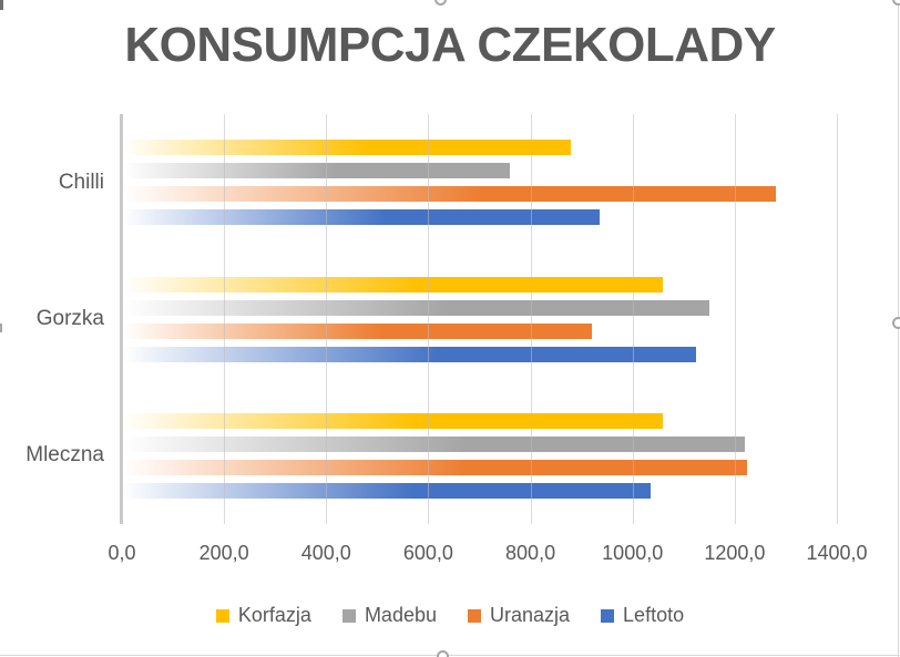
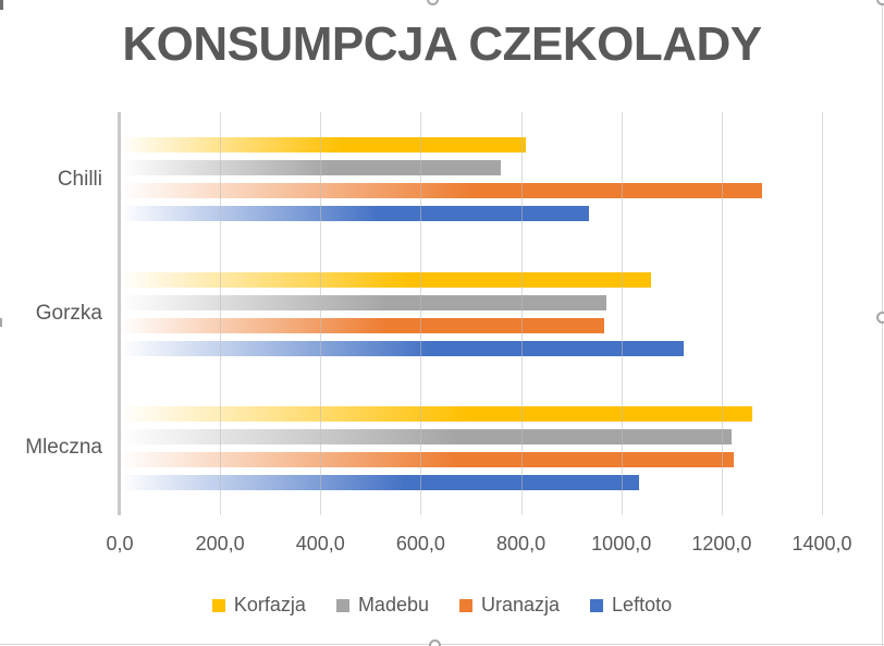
Korfazja/Chilli: 880 -> 810
Madebu/Gorzka: 1150 -> 970
Uranazja/Gorzka: 920 -> 960
Korfazja/Mleczna: 1060 -> 1260
